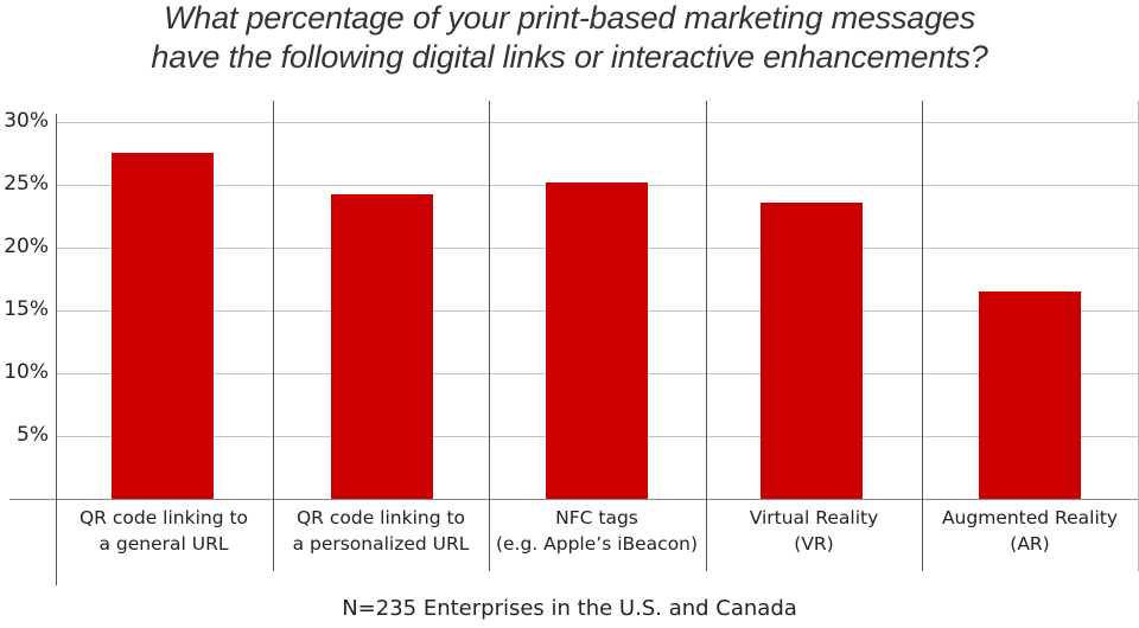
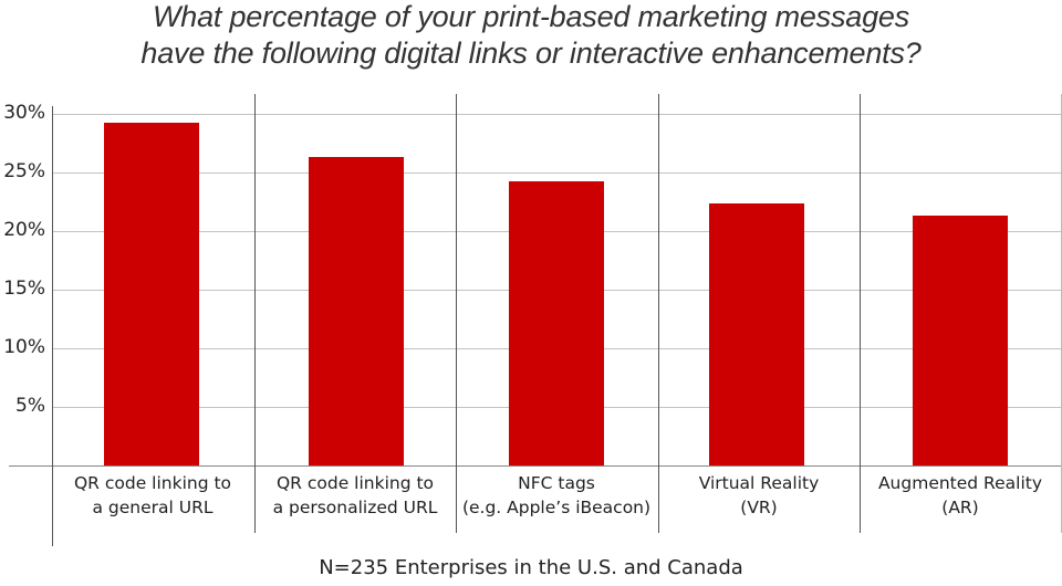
QR code linking to a general URL: 27.5% -> 29.2%
QR code linking to a personalized URL: 24.2% -> 26.3%
NFC tags (e.g. Apple’s iBeacon): 25.2% -> 24.2%
Virtual Reality (VR): 23.6% -> 22.4%
Augmented Reality (AR): 16.5% -> 21.3%
